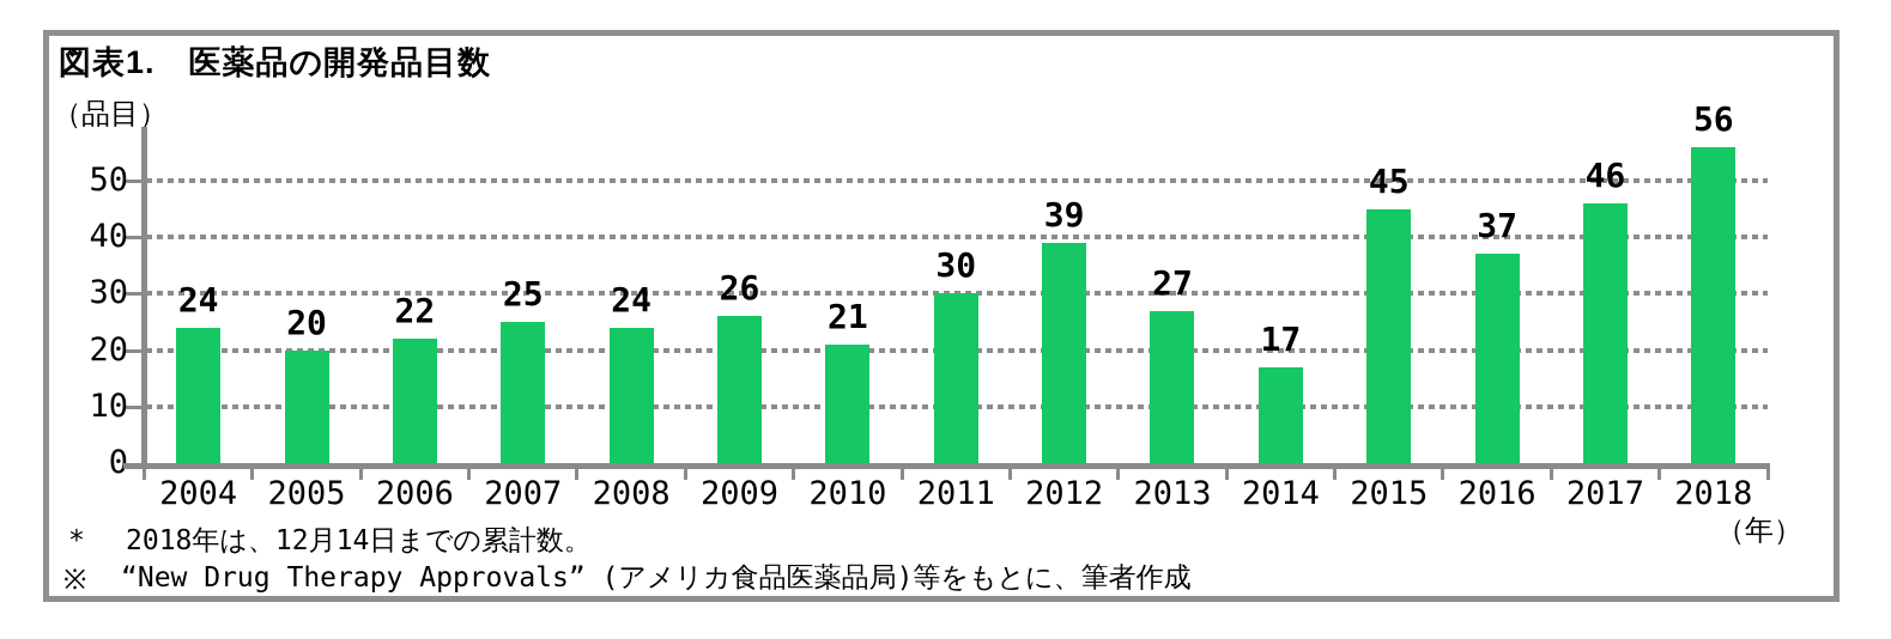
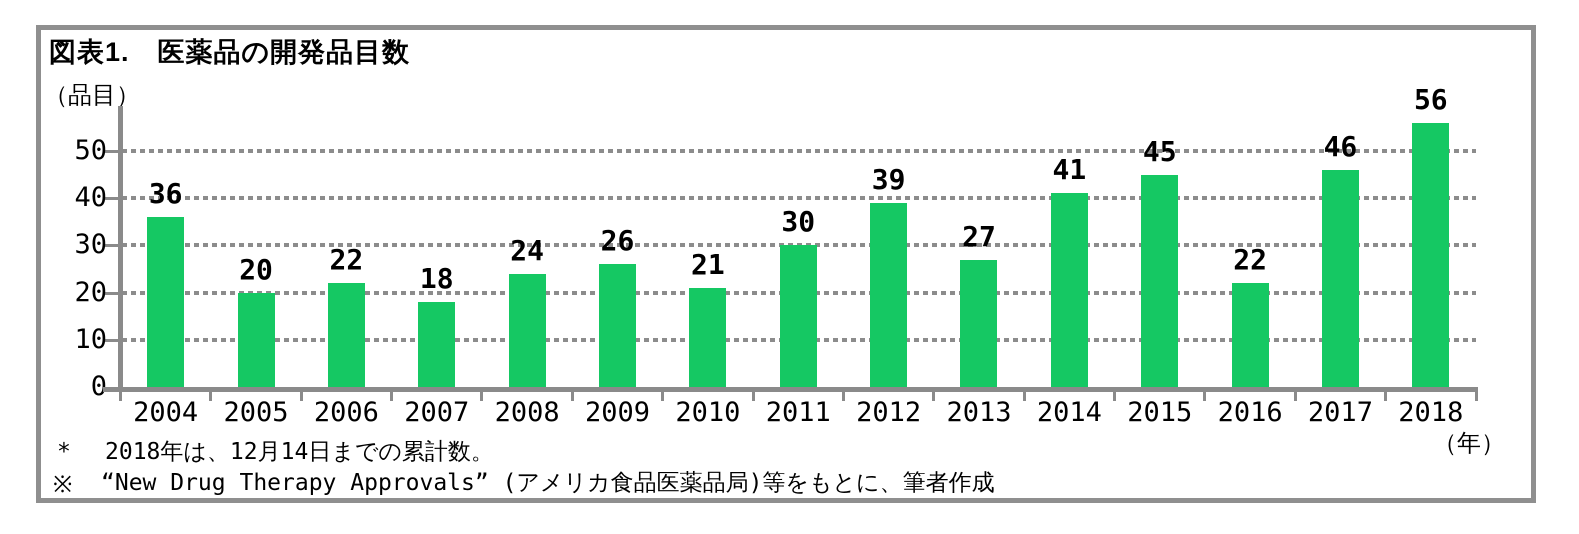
2004: 24 -> 36
2007: 25 -> 18
2014: 17 -> 41
2016: 37 -> 22
